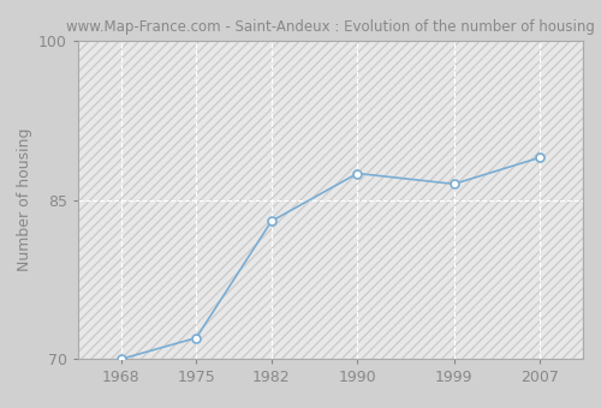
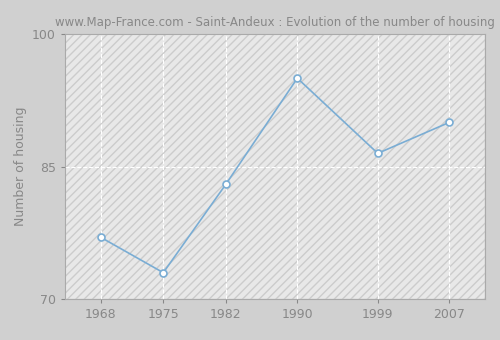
1968: 70.0 -> 77.0
1975: 72.0 -> 73.0
1990: 87.5 -> 95.0
2007: 89.0 -> 90.0
